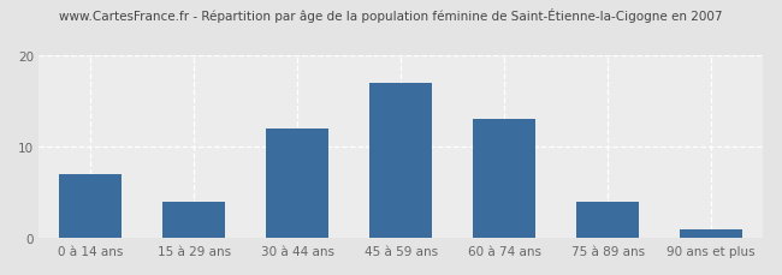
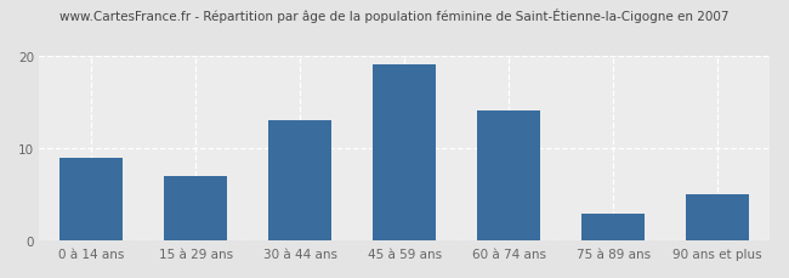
0 à 14 ans: 7 -> 9
15 à 29 ans: 4 -> 7
30 à 44 ans: 12 -> 13
45 à 59 ans: 17 -> 19
60 à 74 ans: 13 -> 14
75 à 89 ans: 4 -> 3
90 ans et plus: 1 -> 5
